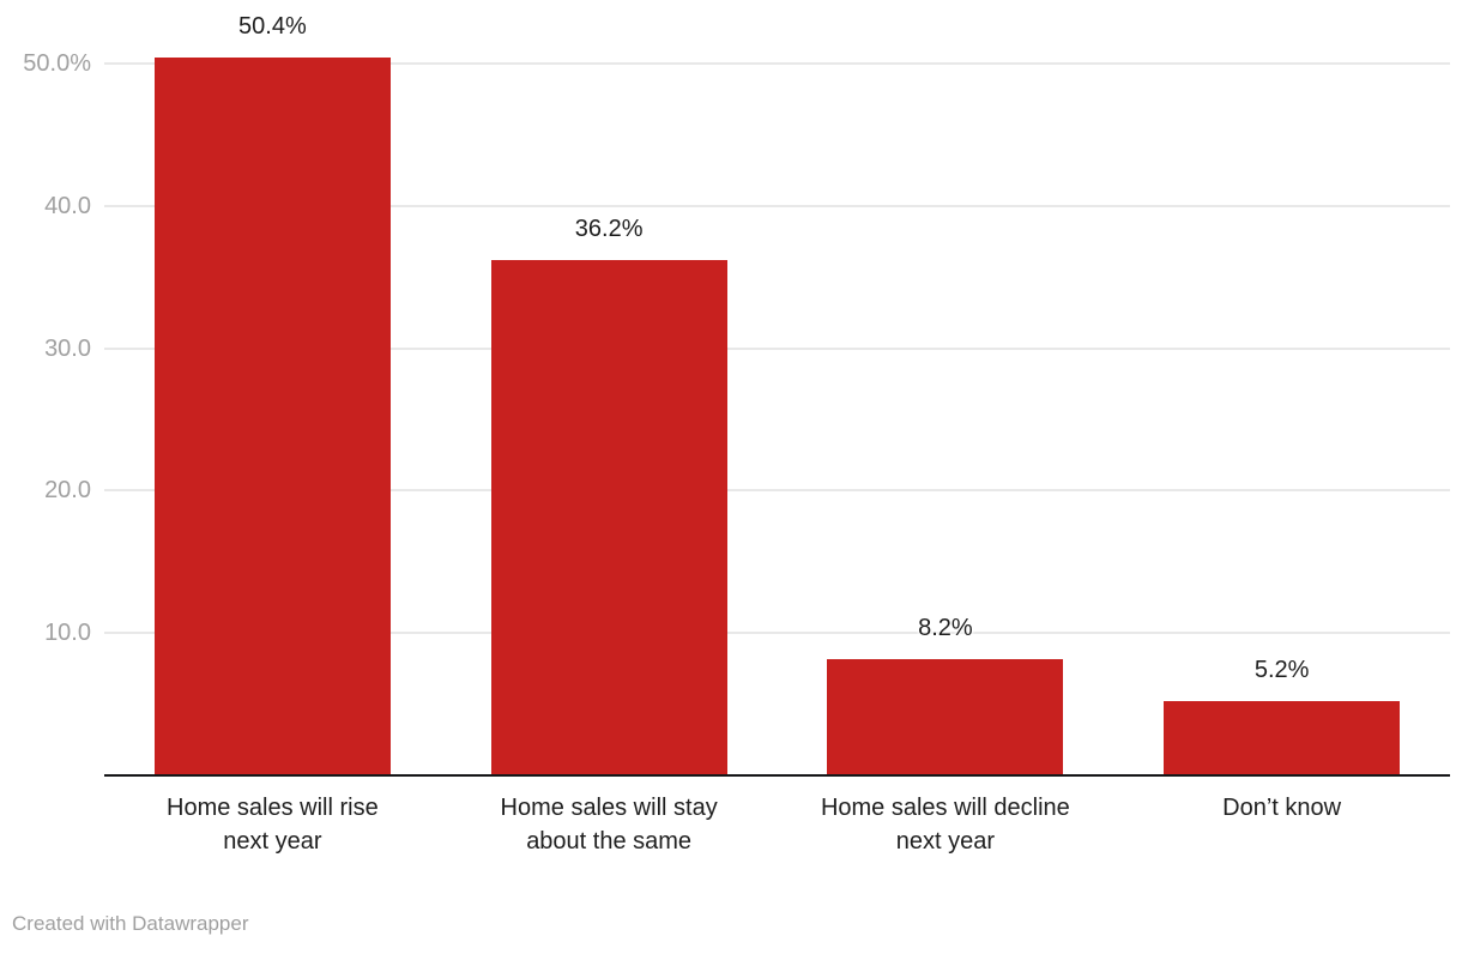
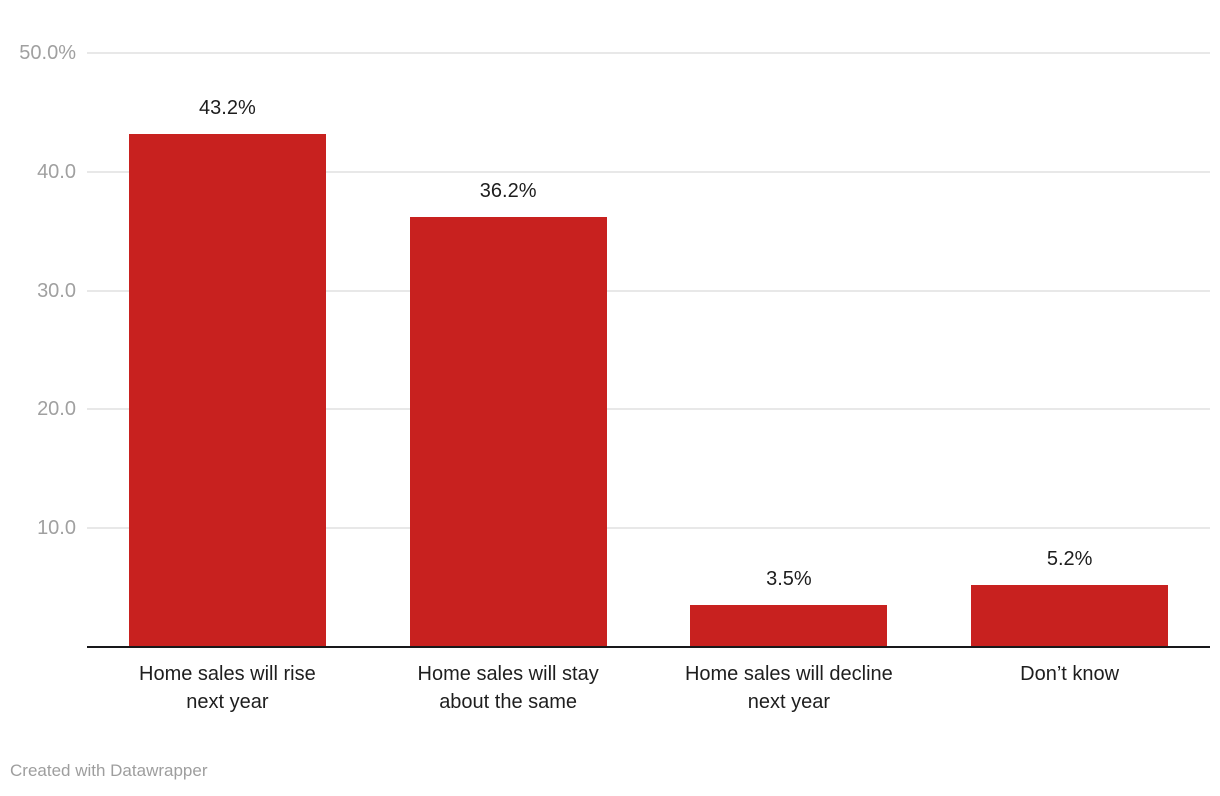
Home sales will rise next year: 50.4% -> 43.2%
Home sales will decline next year: 8.2% -> 3.5%
